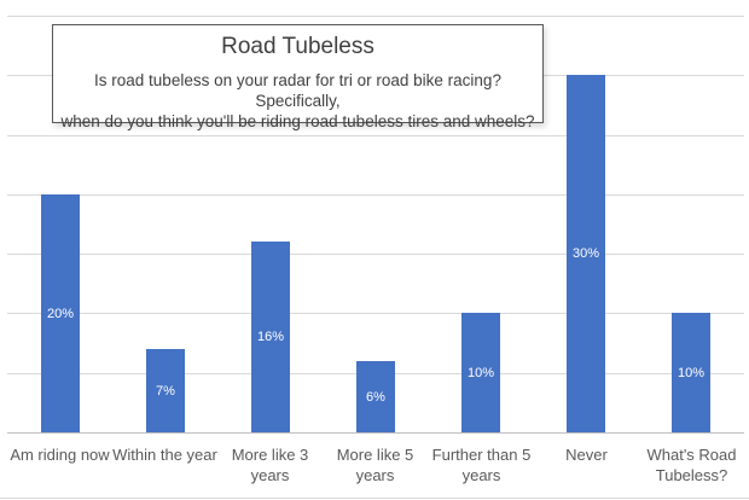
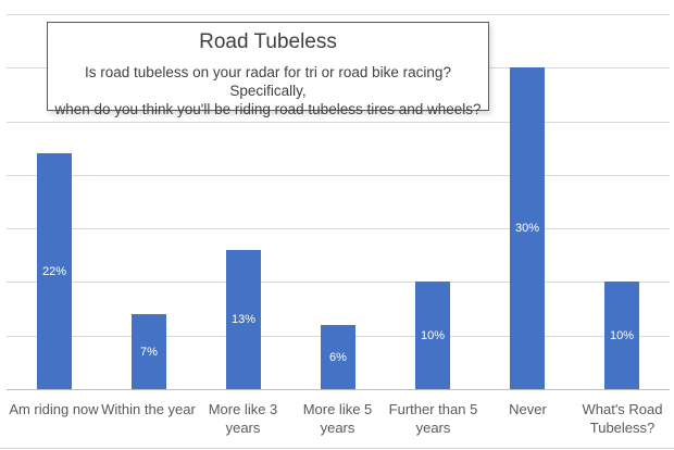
Am riding now: 20% -> 22%
More like 3 years: 16% -> 13%
